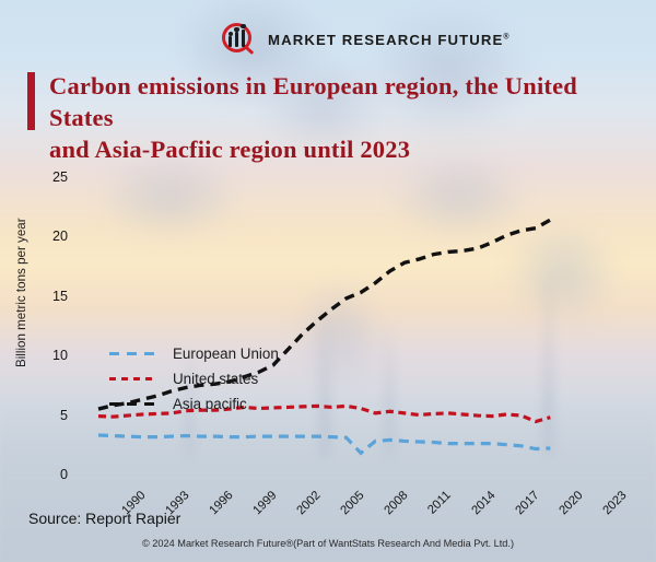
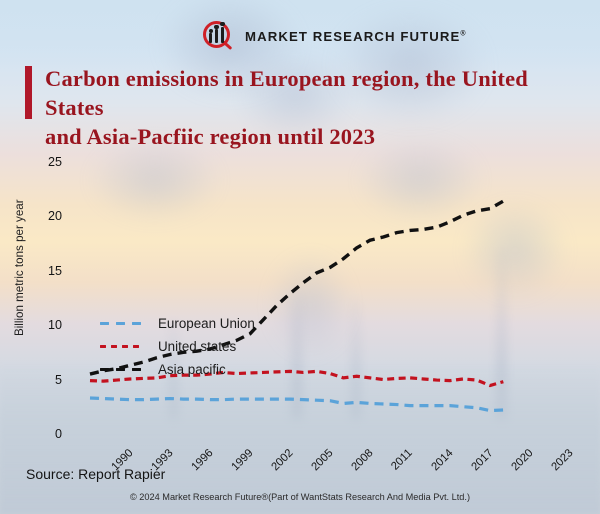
European Union/2008: 1.9 -> 3.1
